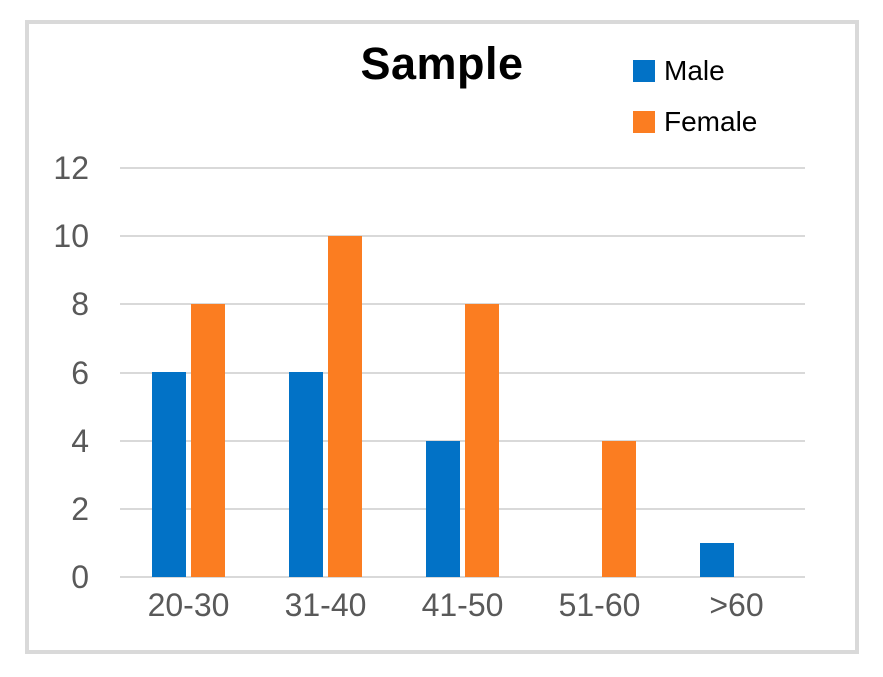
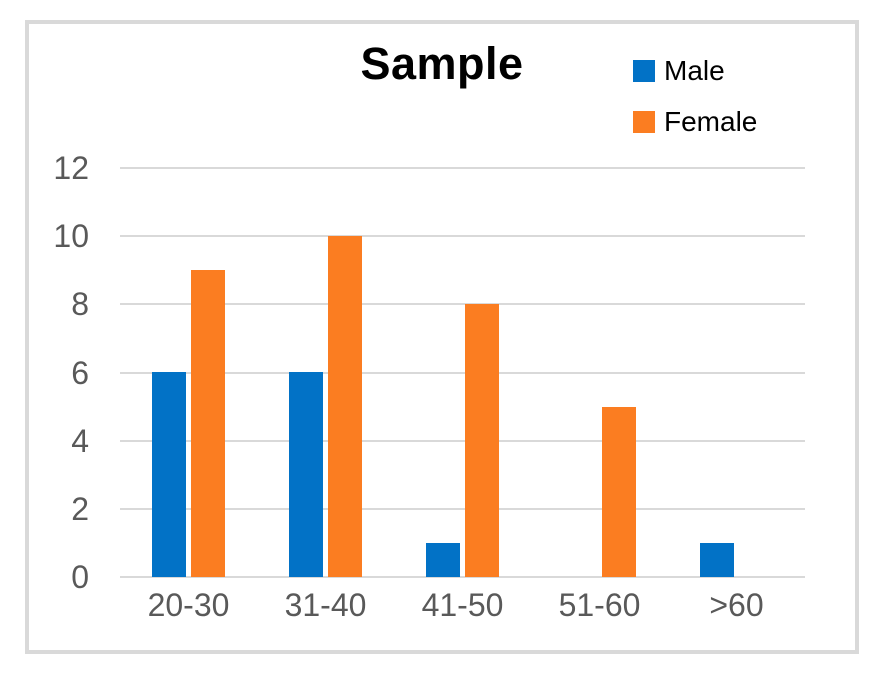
Female/20-30: 8 -> 9
Male/41-50: 4 -> 1
Female/51-60: 4 -> 5
